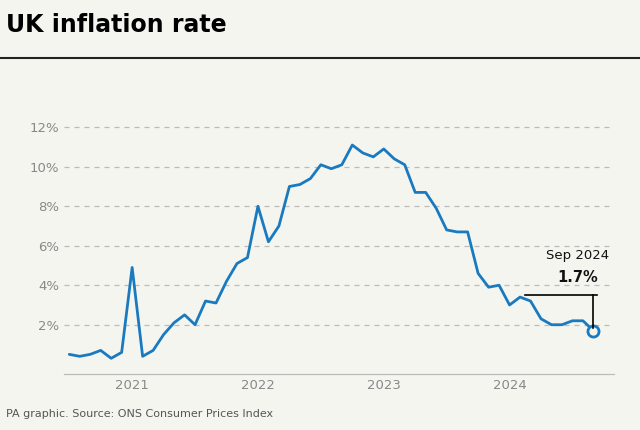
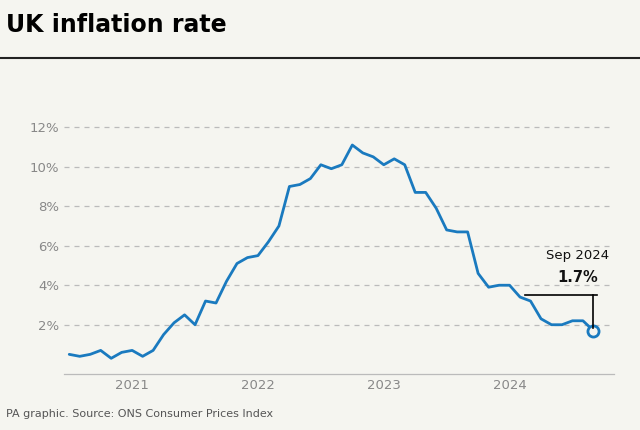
2021: 4.9% -> 0.7%
2022: 8.0% -> 5.5%
2023: 10.9% -> 10.1%
2024: 3.0% -> 4.0%
